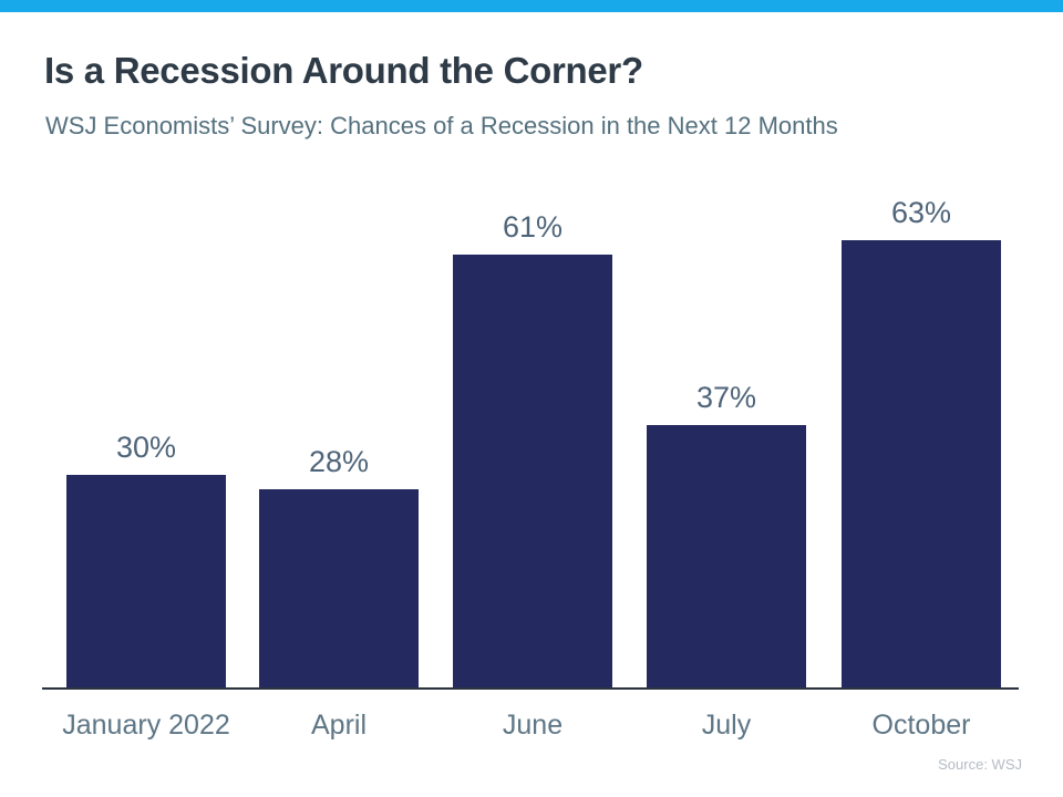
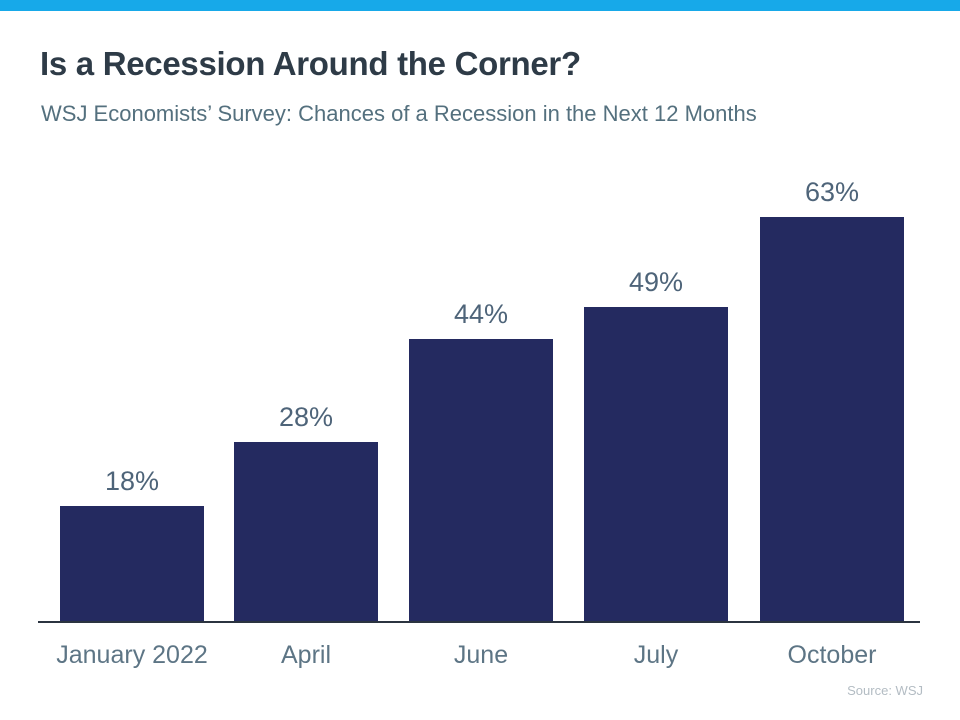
January 2022: 30% -> 18%
June: 61% -> 44%
July: 37% -> 49%
